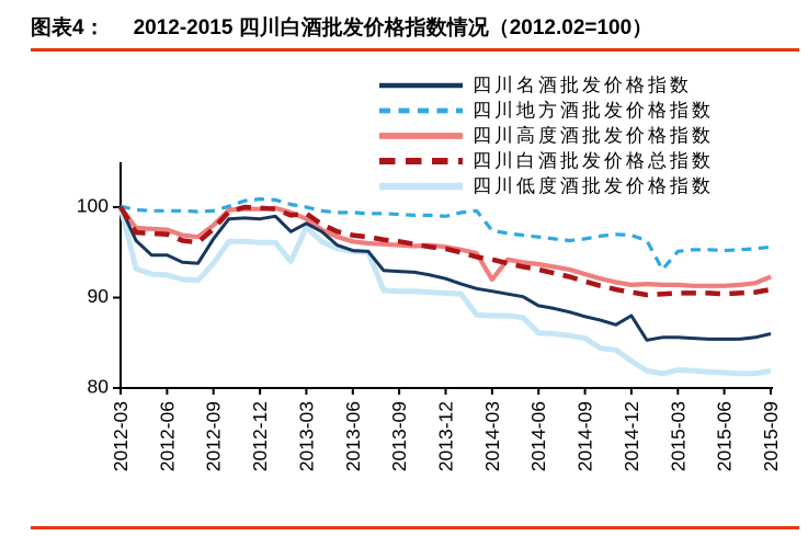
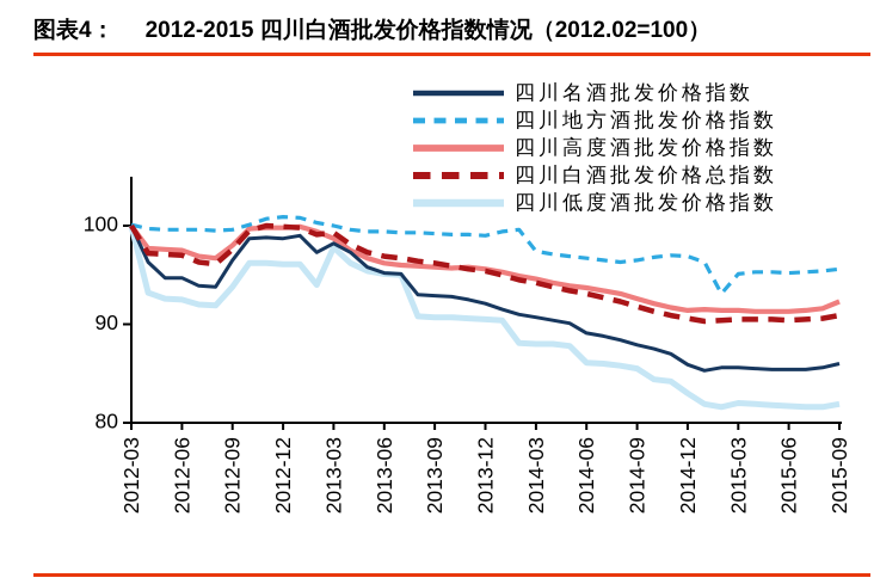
四川高度酒批发价格指数/2014-03: 92 -> 95
四川名酒批发价格指数/2014-12: 88 -> 86
